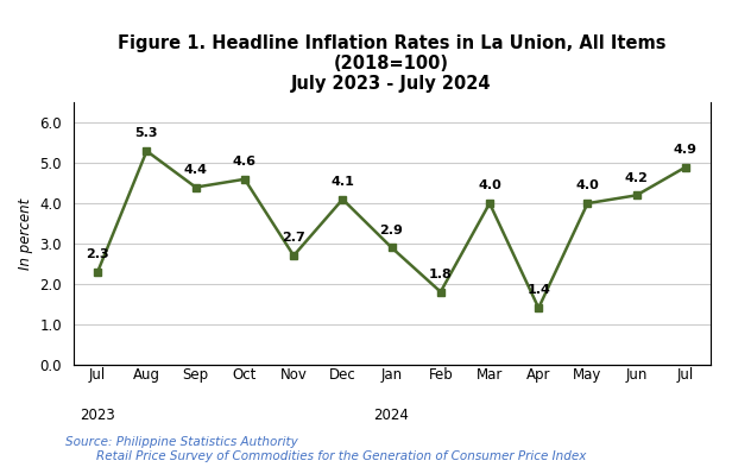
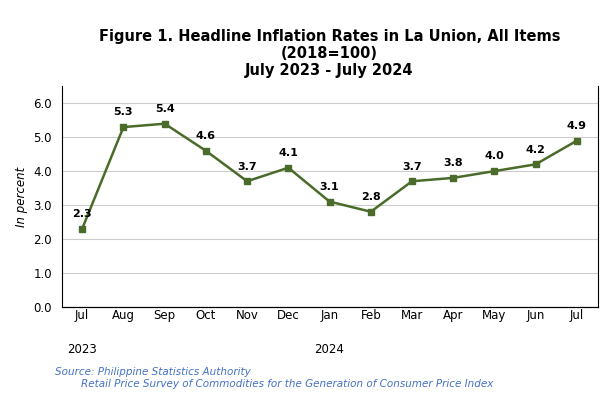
Sep: 4.4 -> 5.4
Nov: 2.7 -> 3.7
Jan: 2.9 -> 3.1
Feb: 1.8 -> 2.8
Mar: 4.0 -> 3.7
Apr: 1.4 -> 3.8
